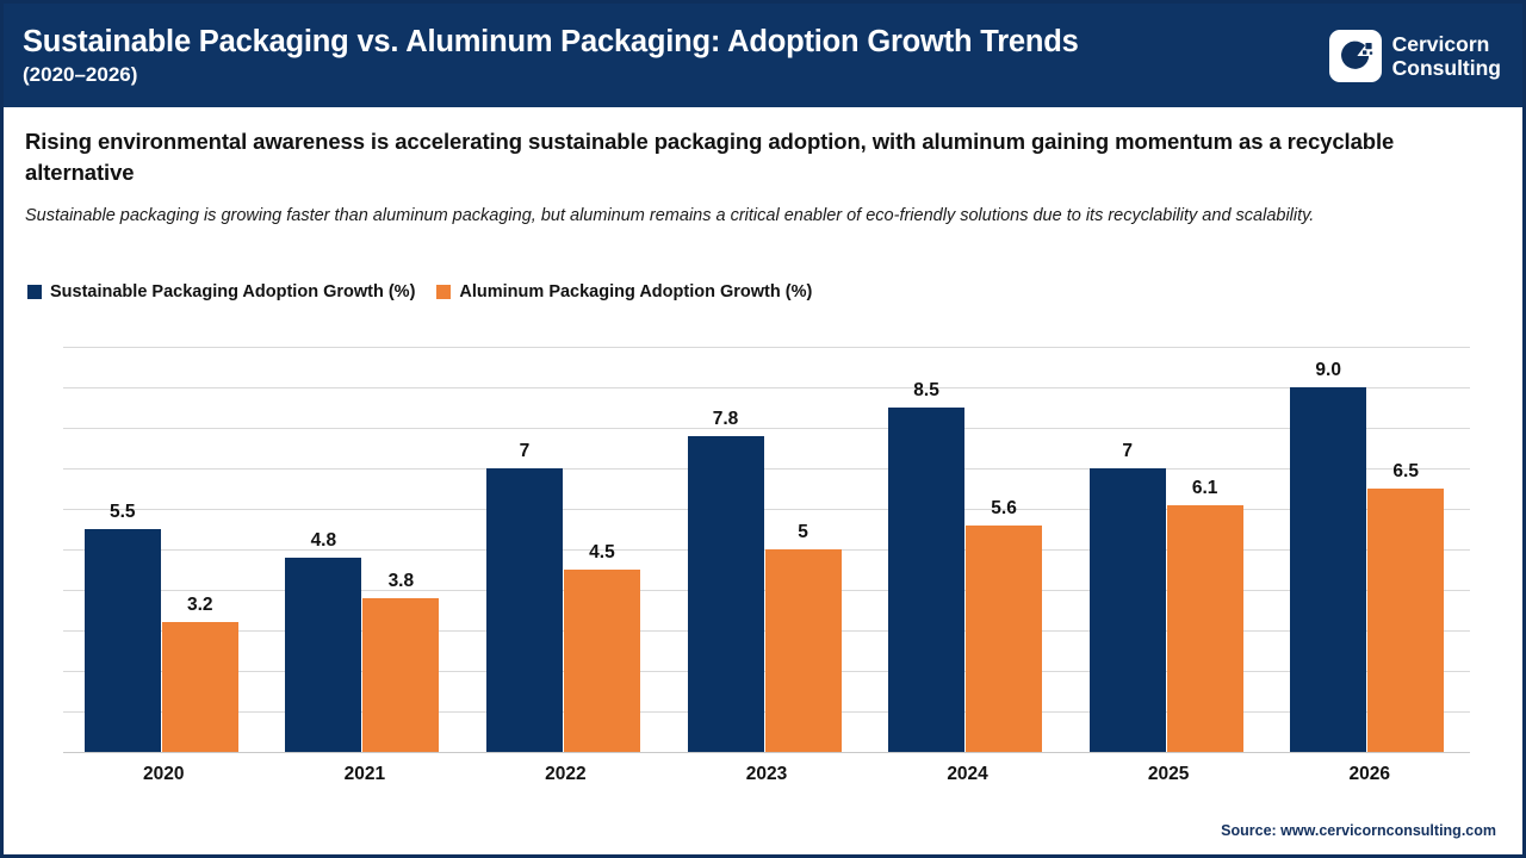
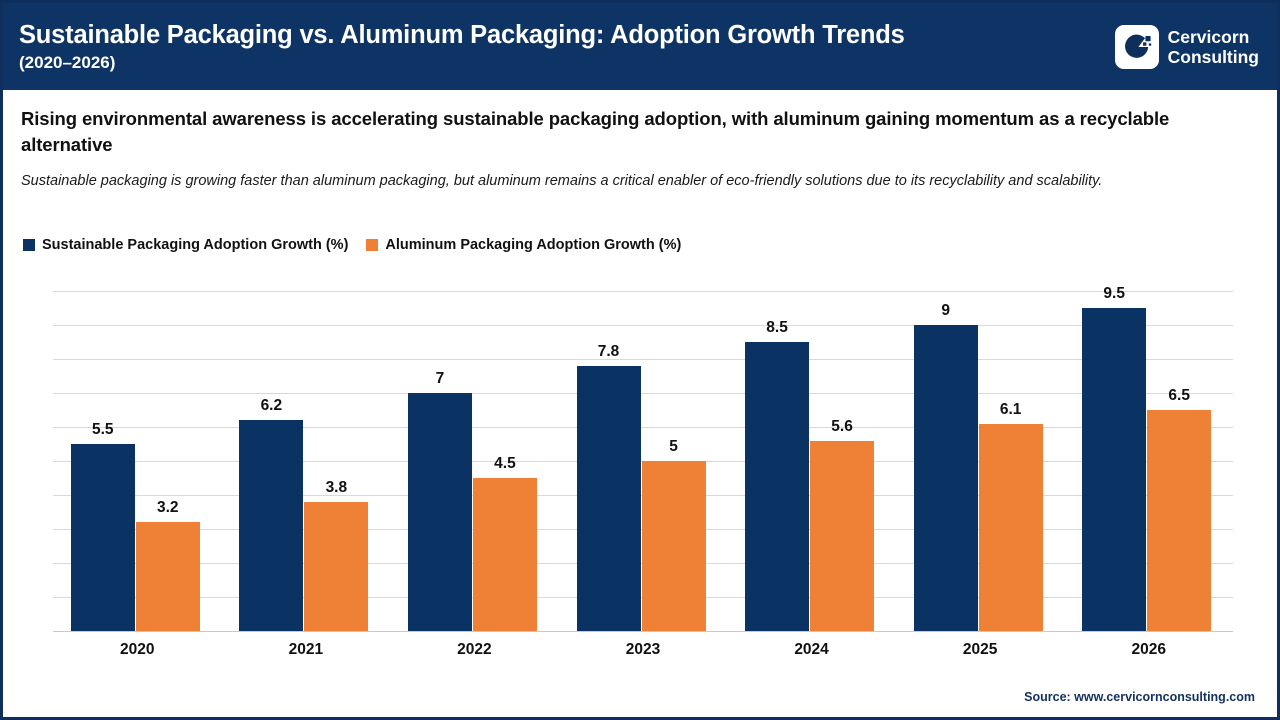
Sustainable Packaging Adoption Growth (%)/2021: 4.8 -> 6.2
Sustainable Packaging Adoption Growth (%)/2025: 7 -> 9
Sustainable Packaging Adoption Growth (%)/2026: 9.0 -> 9.5
